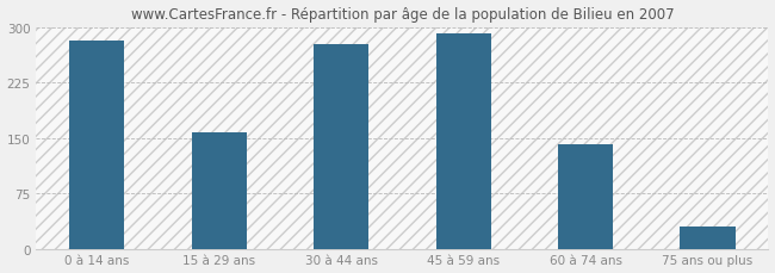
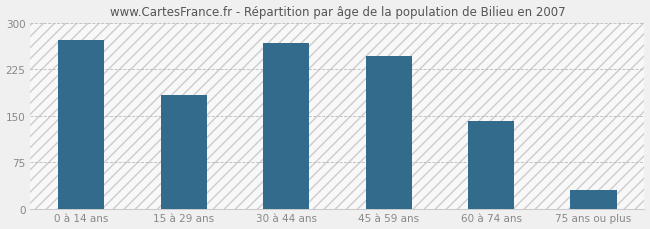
0 à 14 ans: 282 -> 272
15 à 29 ans: 157 -> 184
30 à 44 ans: 278 -> 268
45 à 59 ans: 291 -> 246
